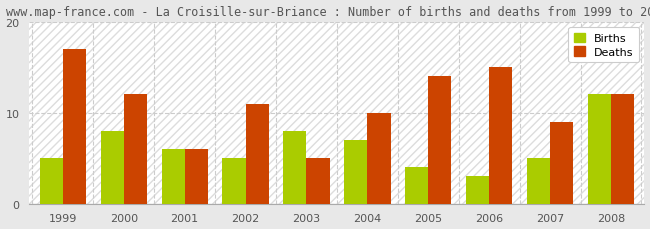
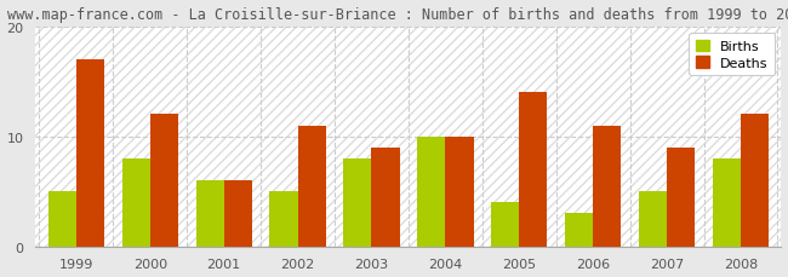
Deaths/2003: 5 -> 9
Births/2004: 7 -> 10
Deaths/2006: 15 -> 11
Births/2008: 12 -> 8
